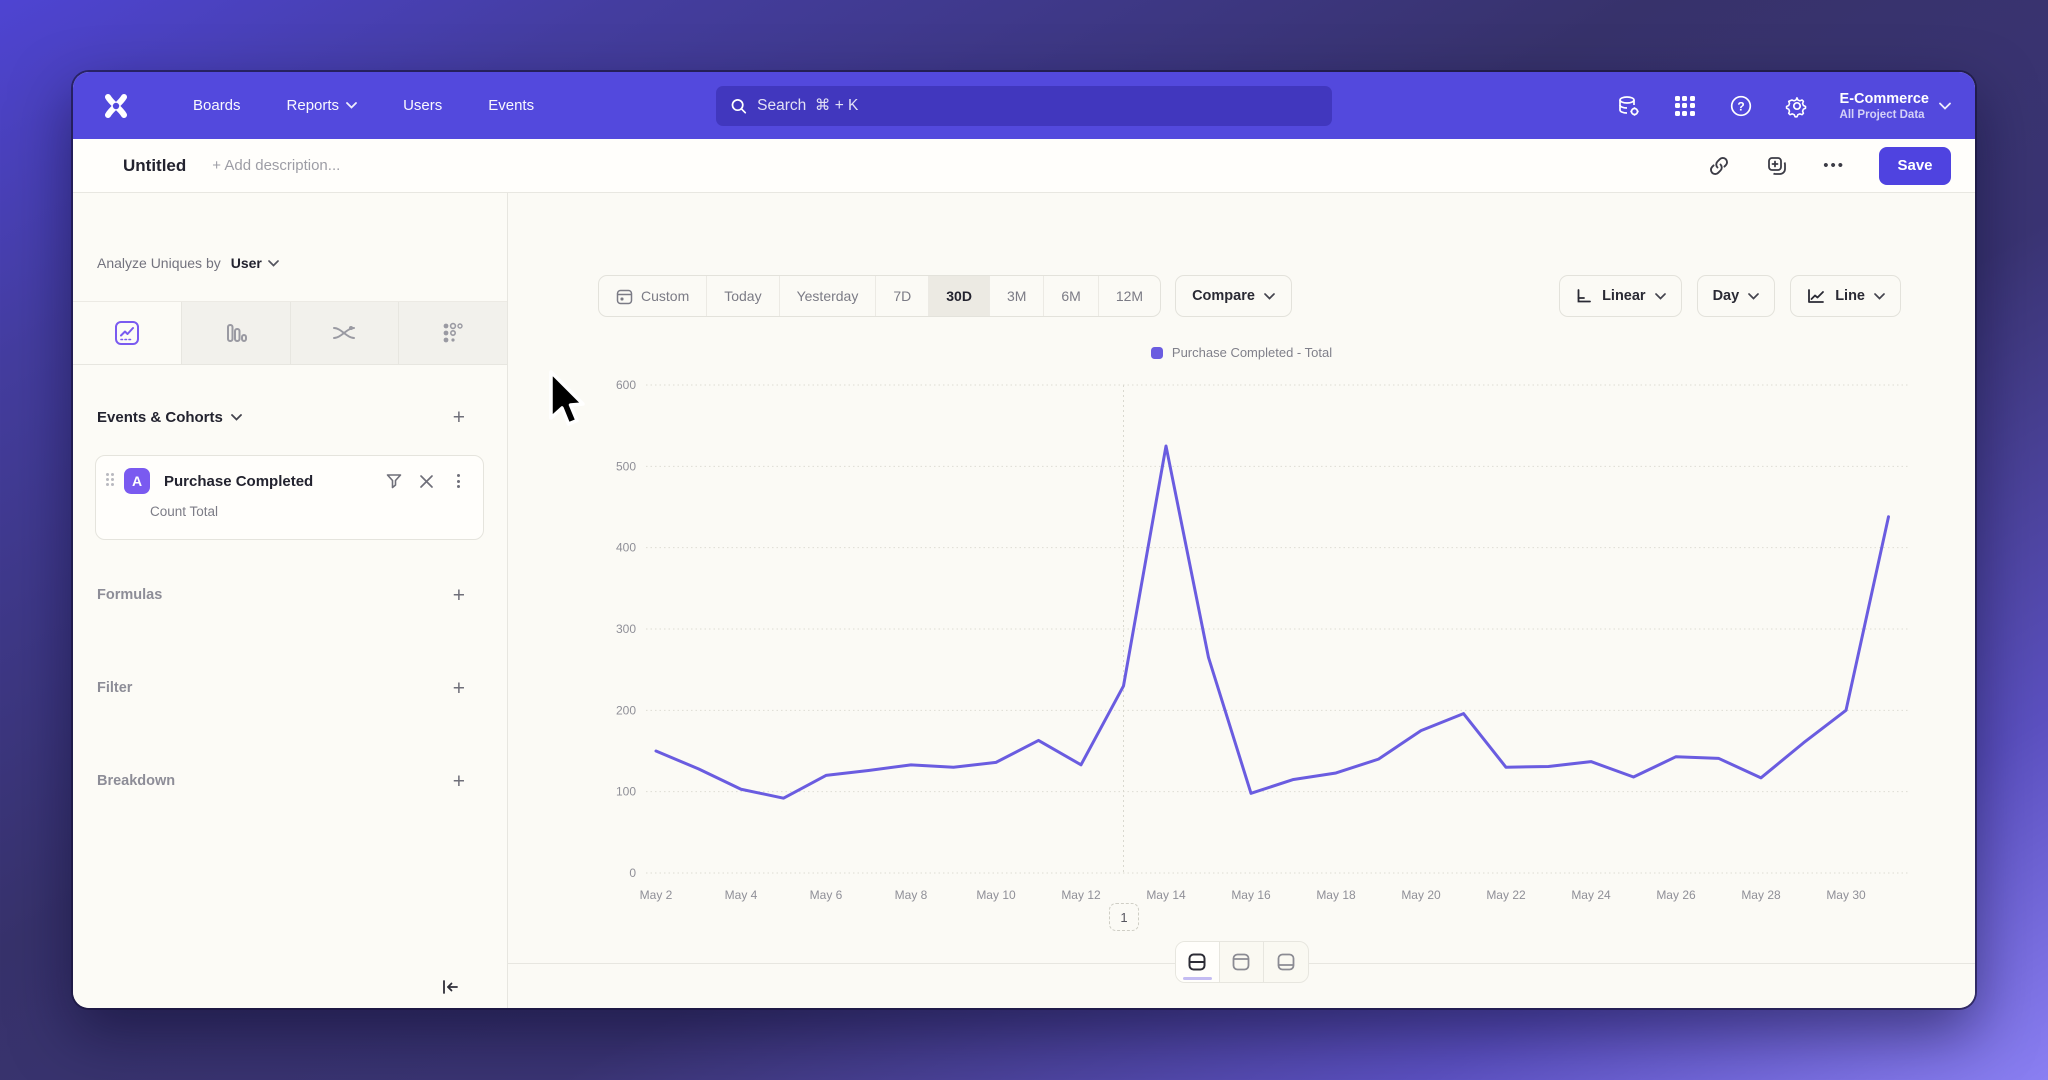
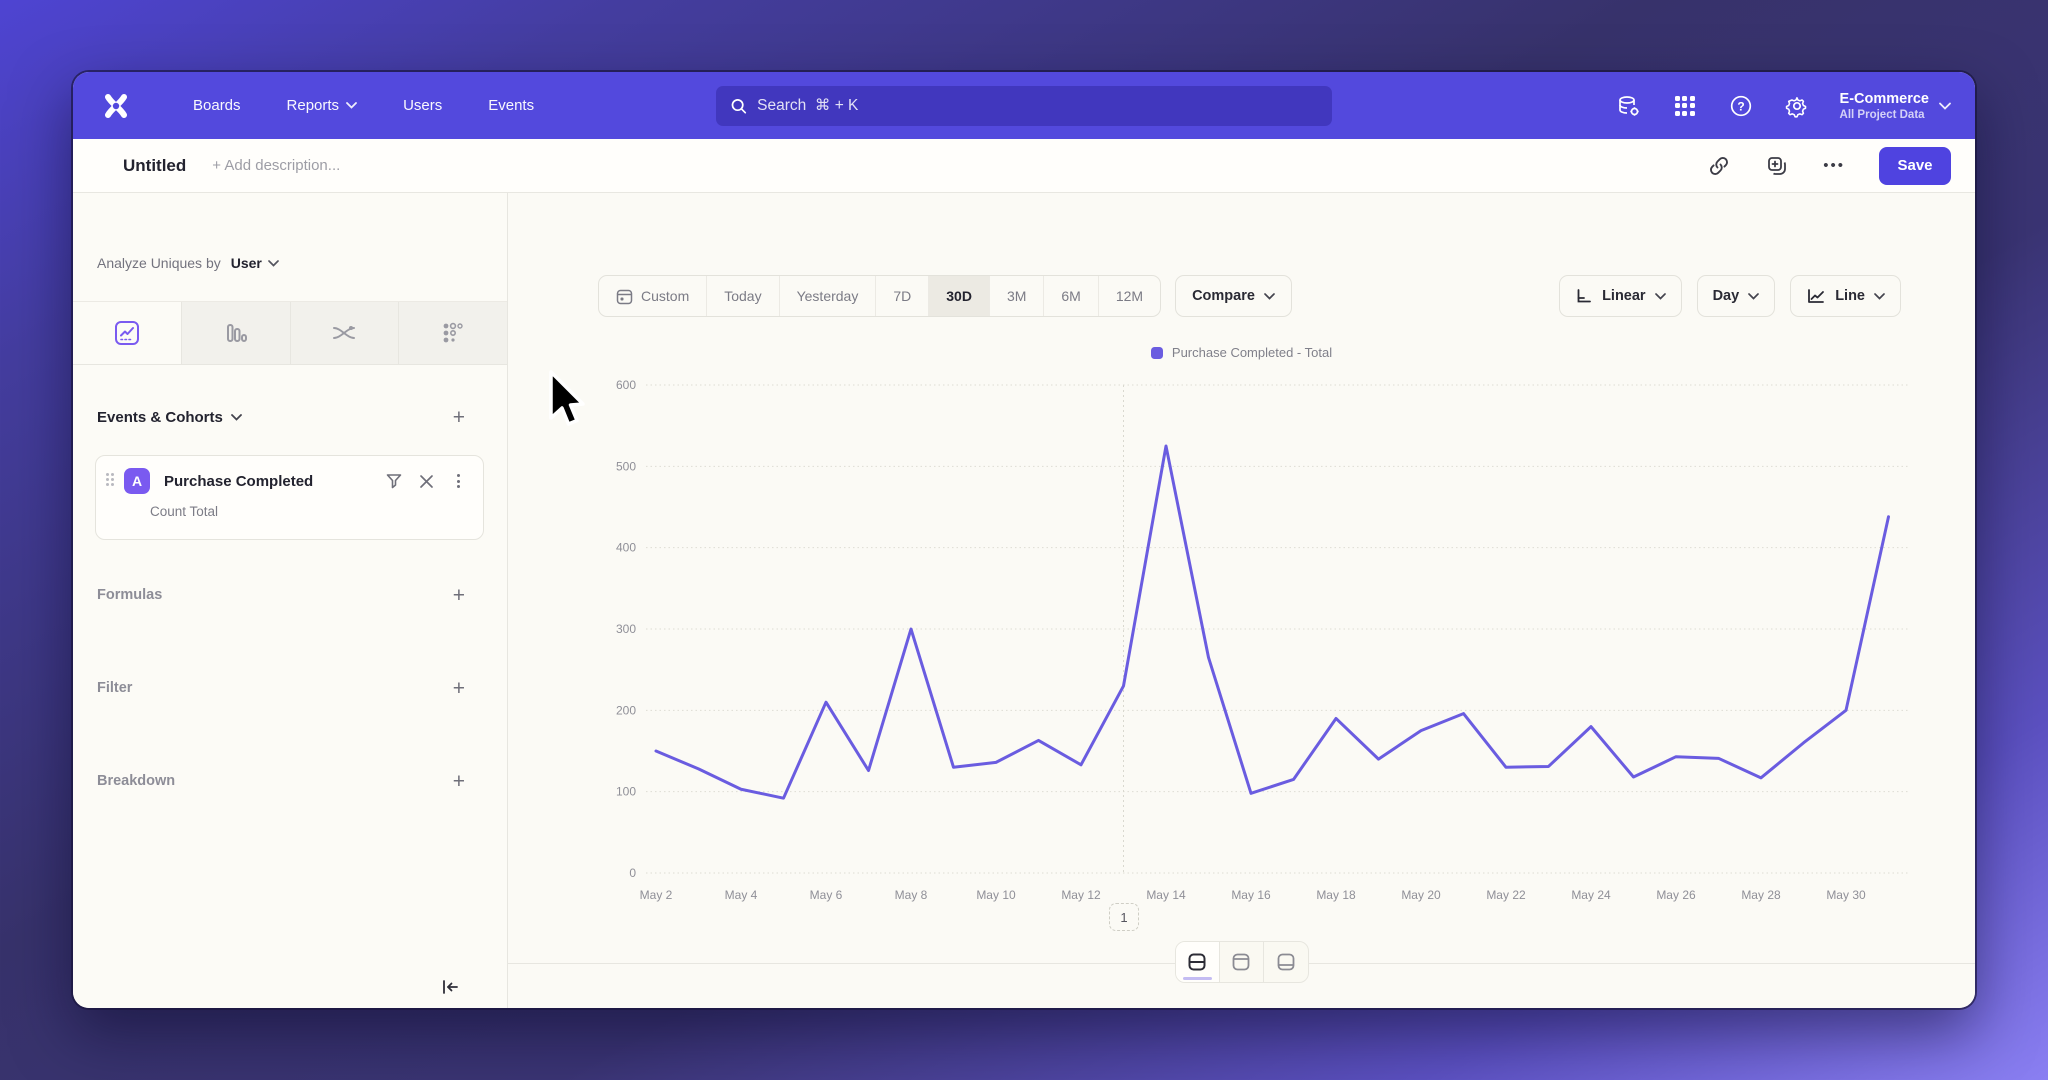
May 6: 120 -> 210
May 8: 130 -> 300
May 18: 120 -> 190
May 24: 140 -> 180
